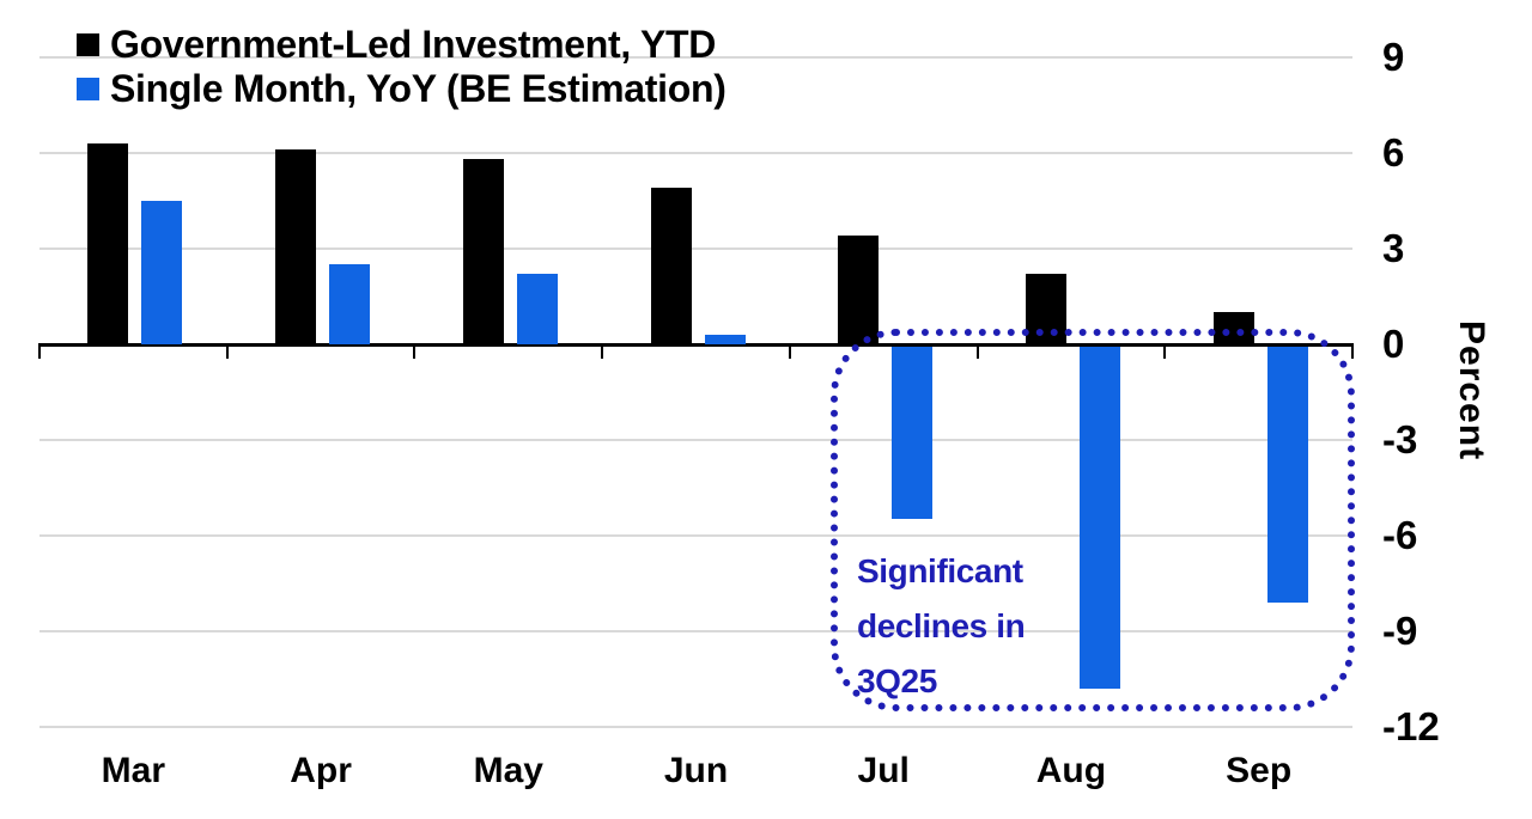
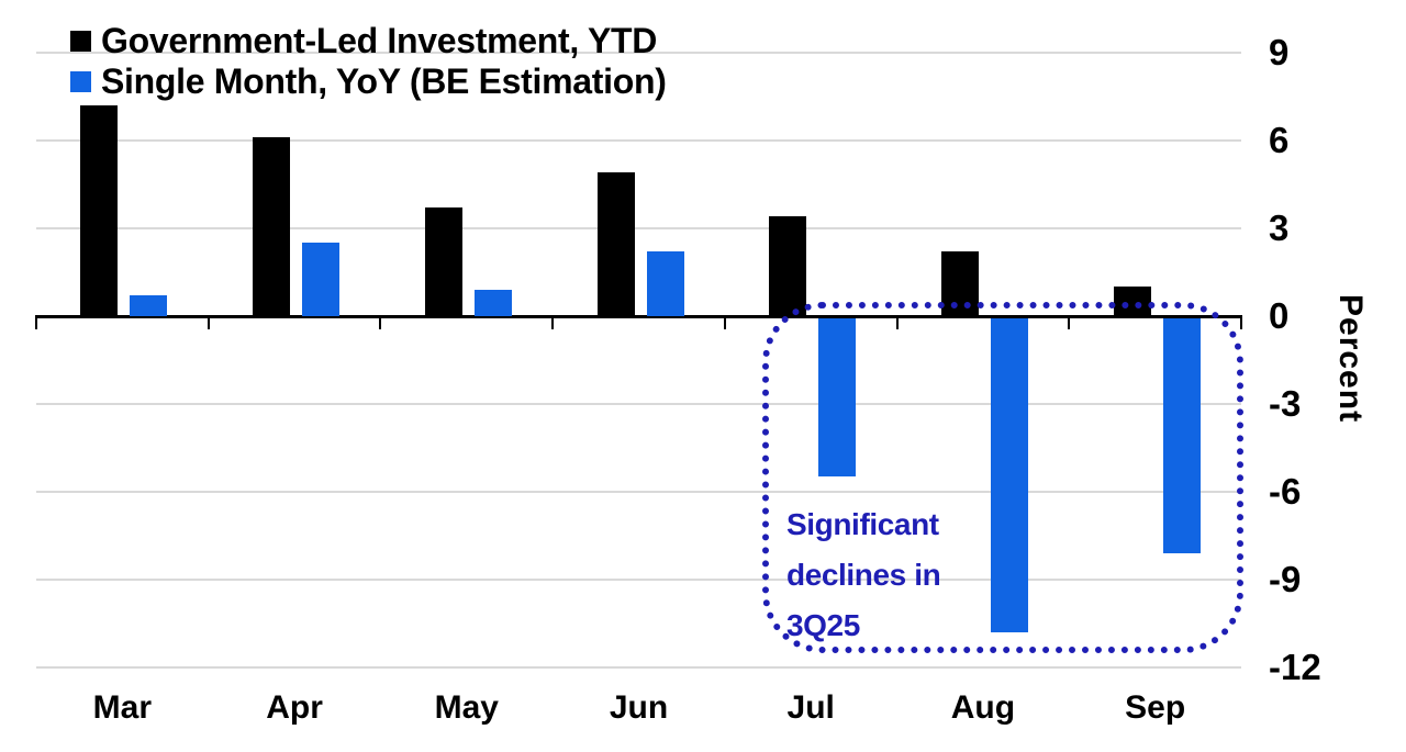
Government-Led Investment, YTD/Mar: 6.3 -> 7.2
Single Month, YoY (BE Estimation)/Mar: 4.5 -> 0.7
Government-Led Investment, YTD/May: 5.8 -> 3.7
Single Month, YoY (BE Estimation)/May: 2.2 -> 0.9
Single Month, YoY (BE Estimation)/Jun: 0.3 -> 2.2
